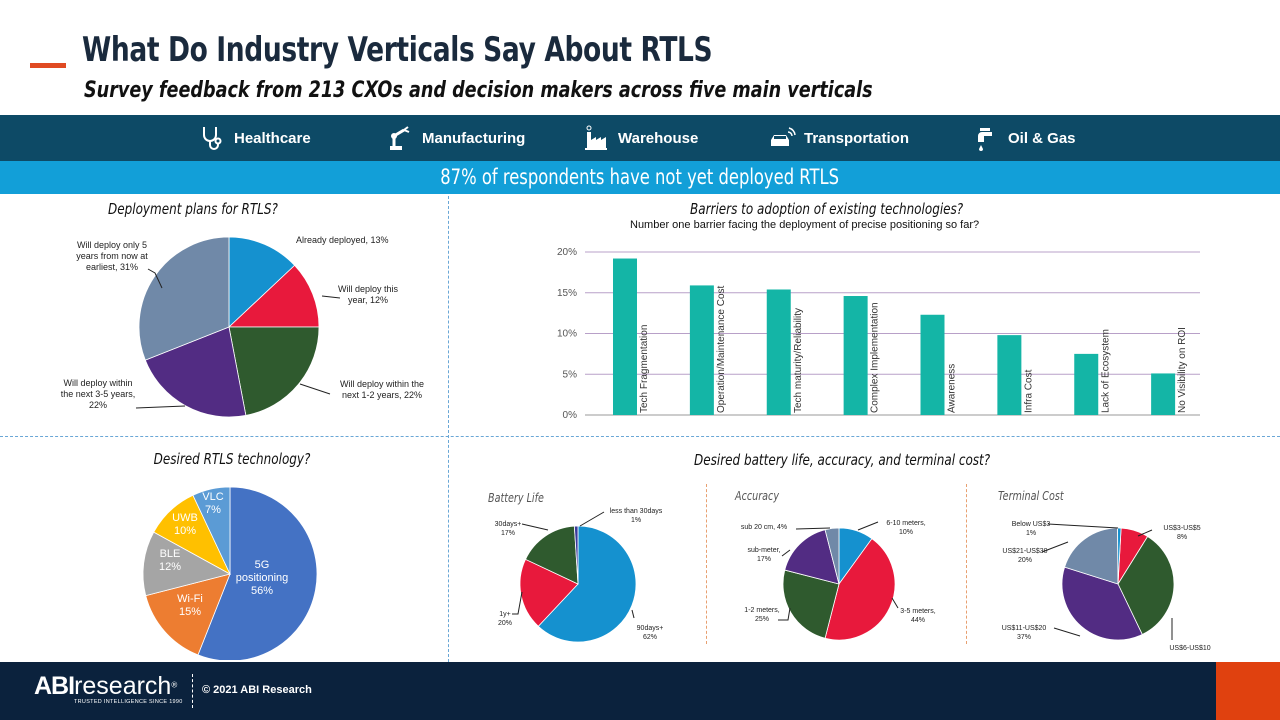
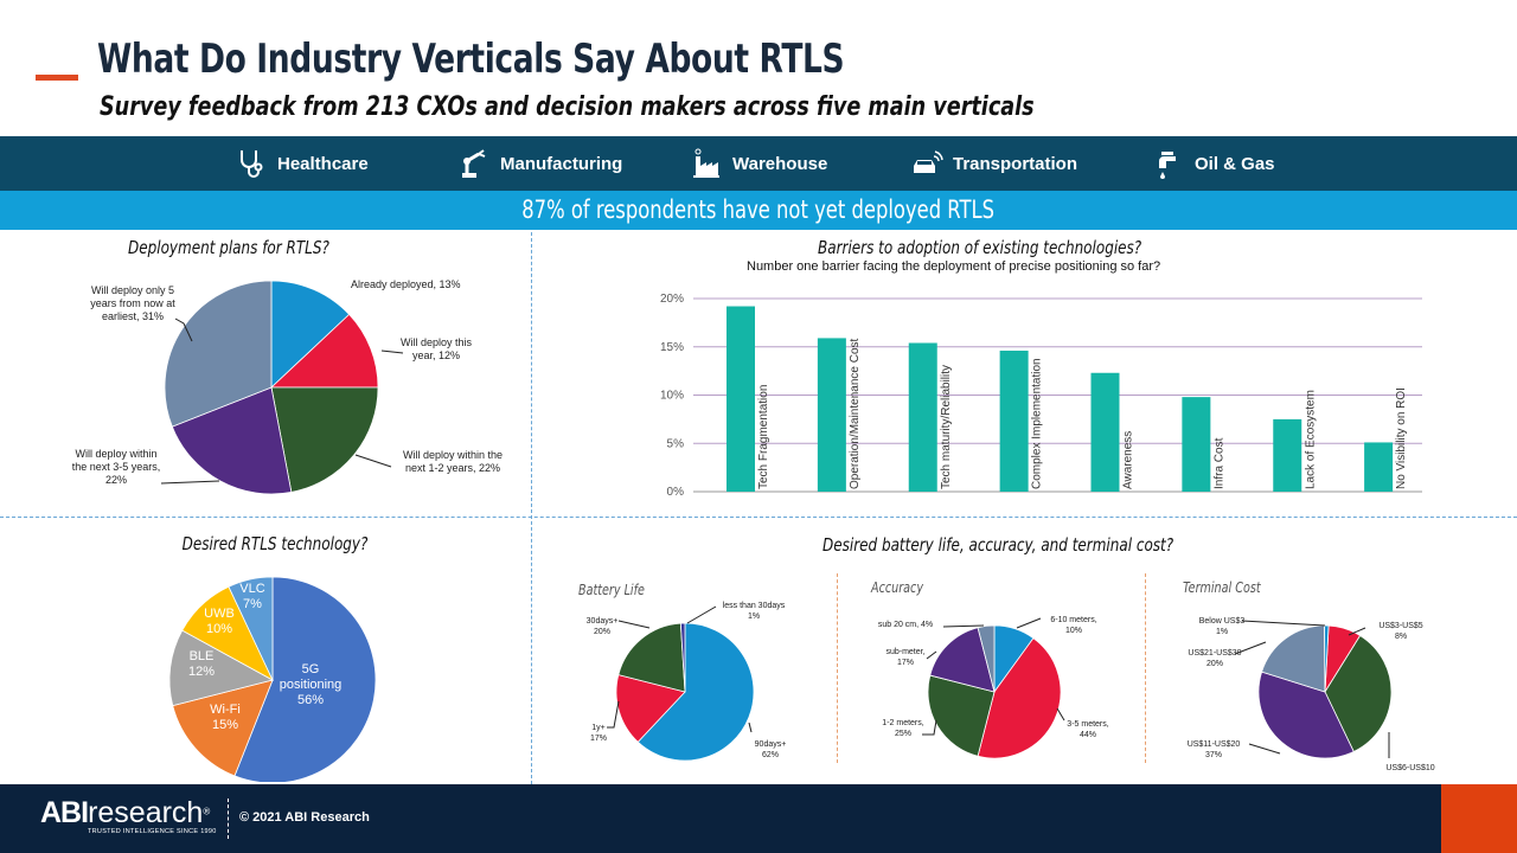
Battery Life/1y+: 20% -> 17%
Battery Life/30days+: 17% -> 20%
